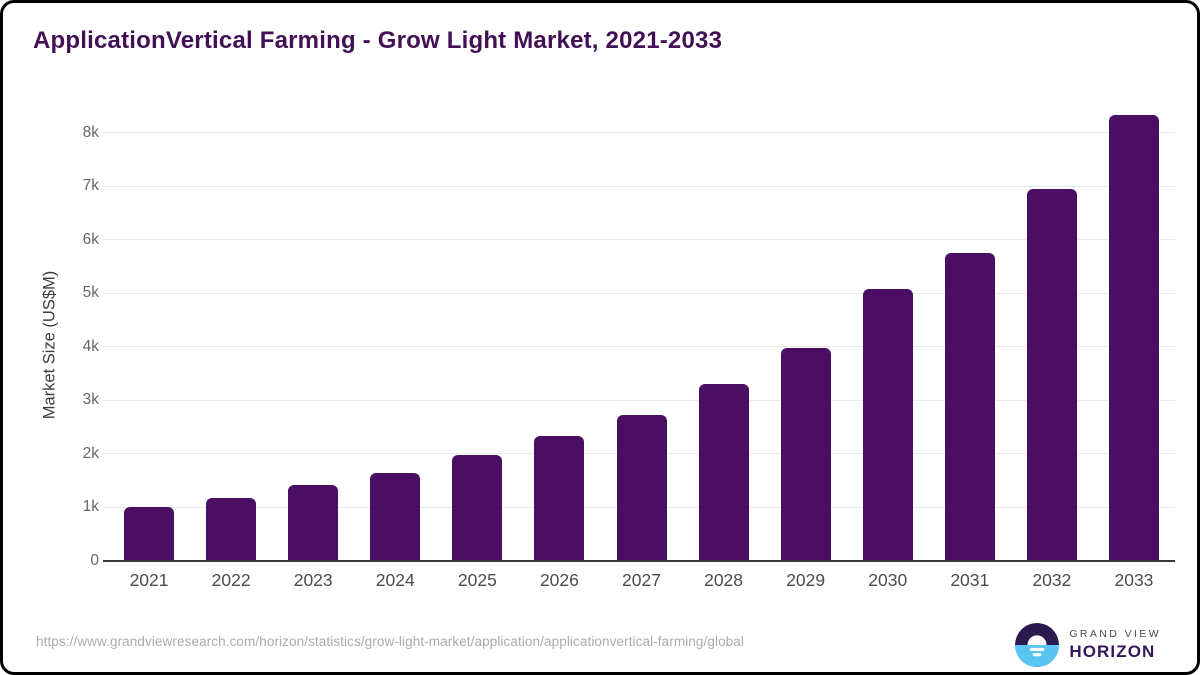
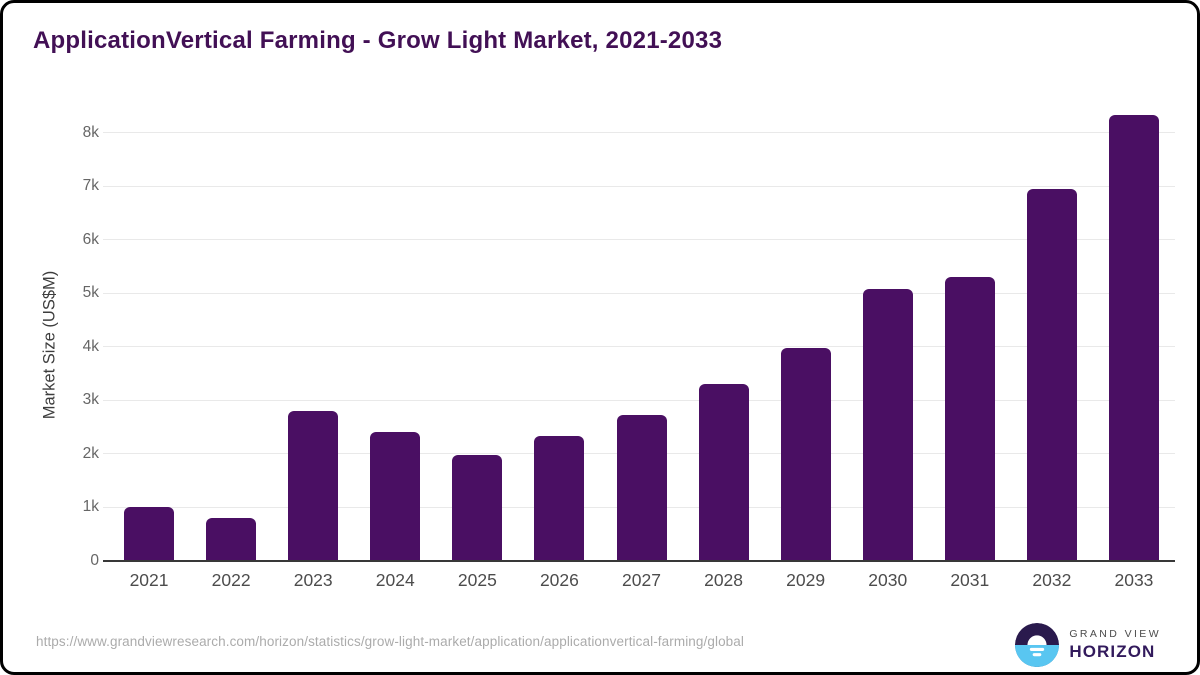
2022: 1.2k -> 0.8k
2023: 1.4k -> 2.8k
2024: 1.6k -> 2.4k
2031: 5.8k -> 5.3k
